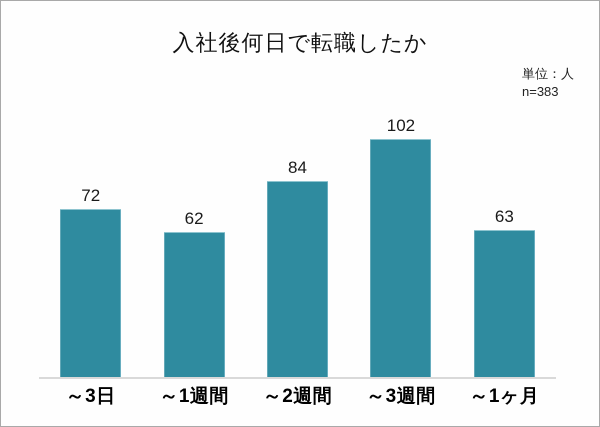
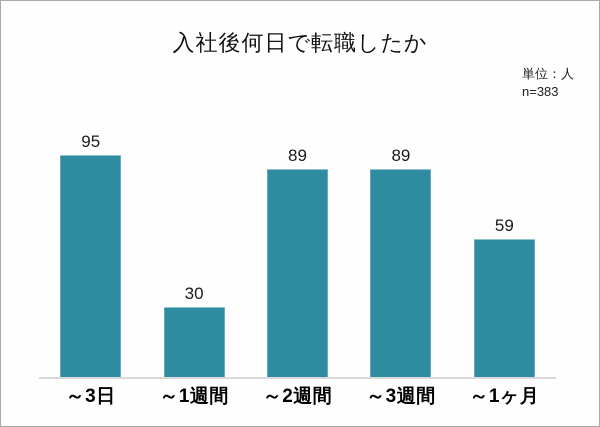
～3日: 72 -> 95
～1週間: 62 -> 30
～2週間: 84 -> 89
～3週間: 102 -> 89
～1ヶ月: 63 -> 59
